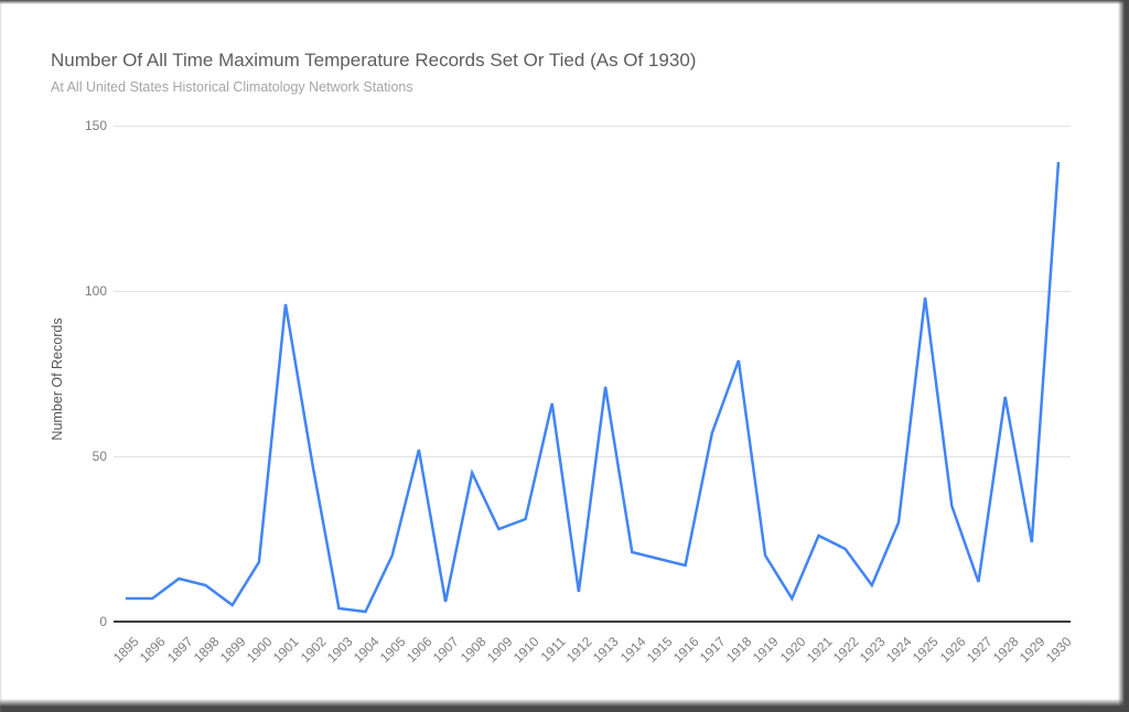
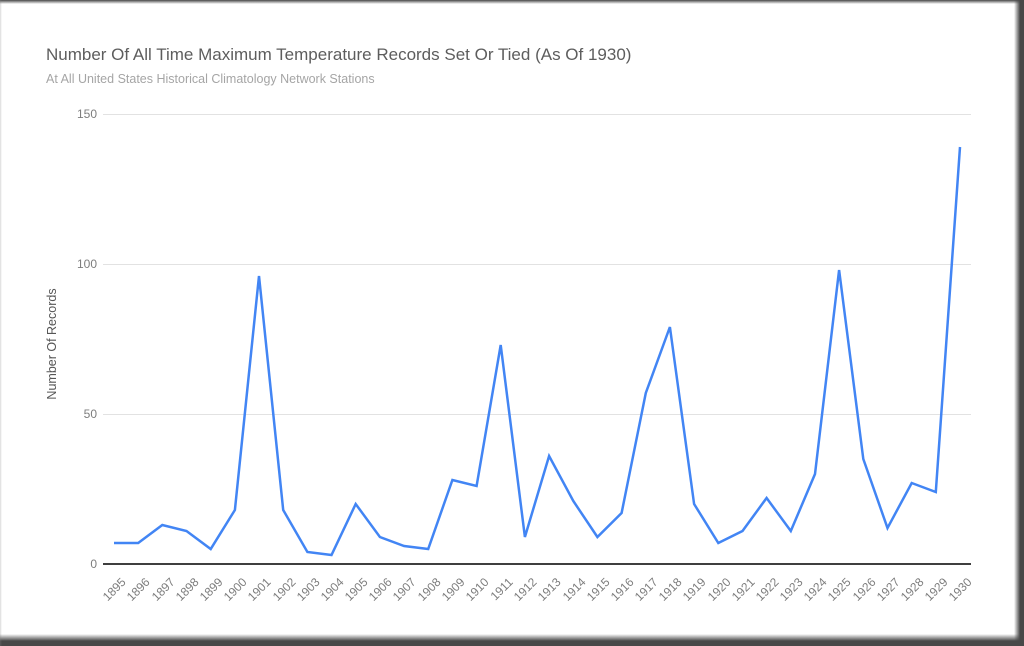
1902: 48 -> 18
1906: 52 -> 9
1908: 45 -> 5
1910: 31 -> 26
1911: 66 -> 73
1913: 71 -> 36
1915: 19 -> 9
1921: 26 -> 11
1928: 68 -> 27
